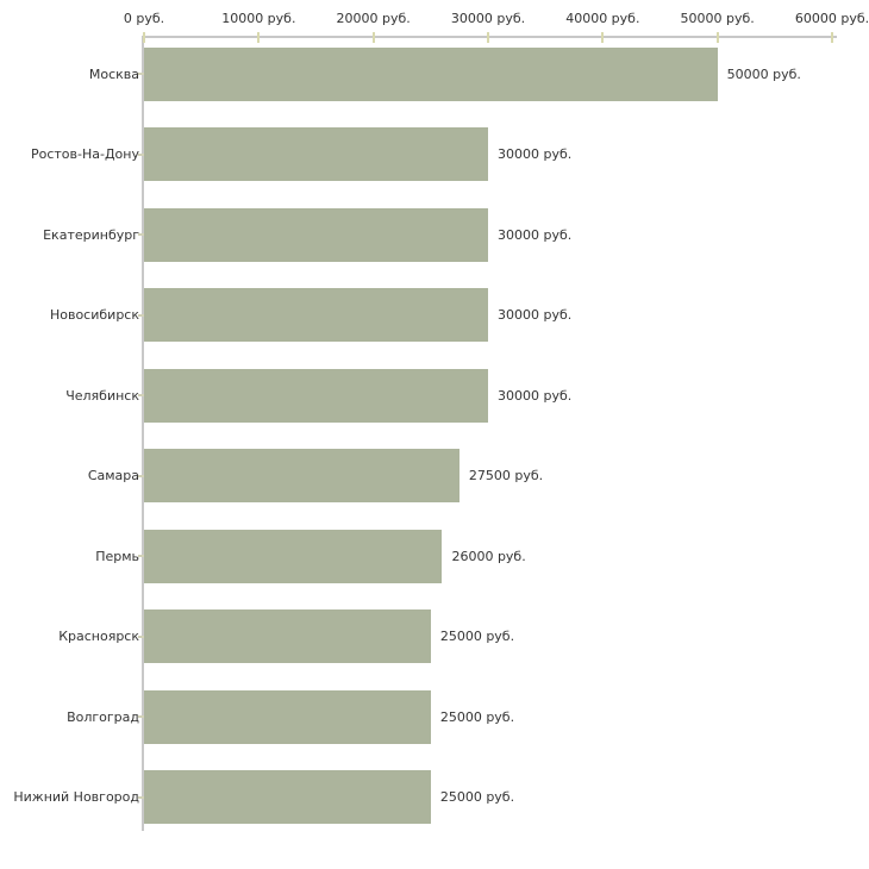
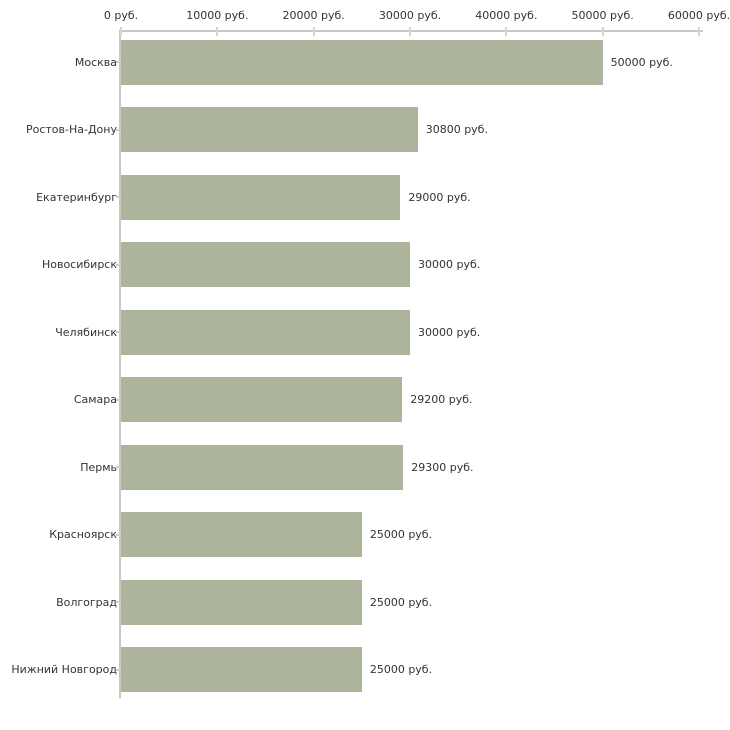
Ростов-На-Дону: 30000 -> 30800
Екатеринбург: 30000 -> 29000
Самара: 27500 -> 29200
Пермь: 26000 -> 29300
